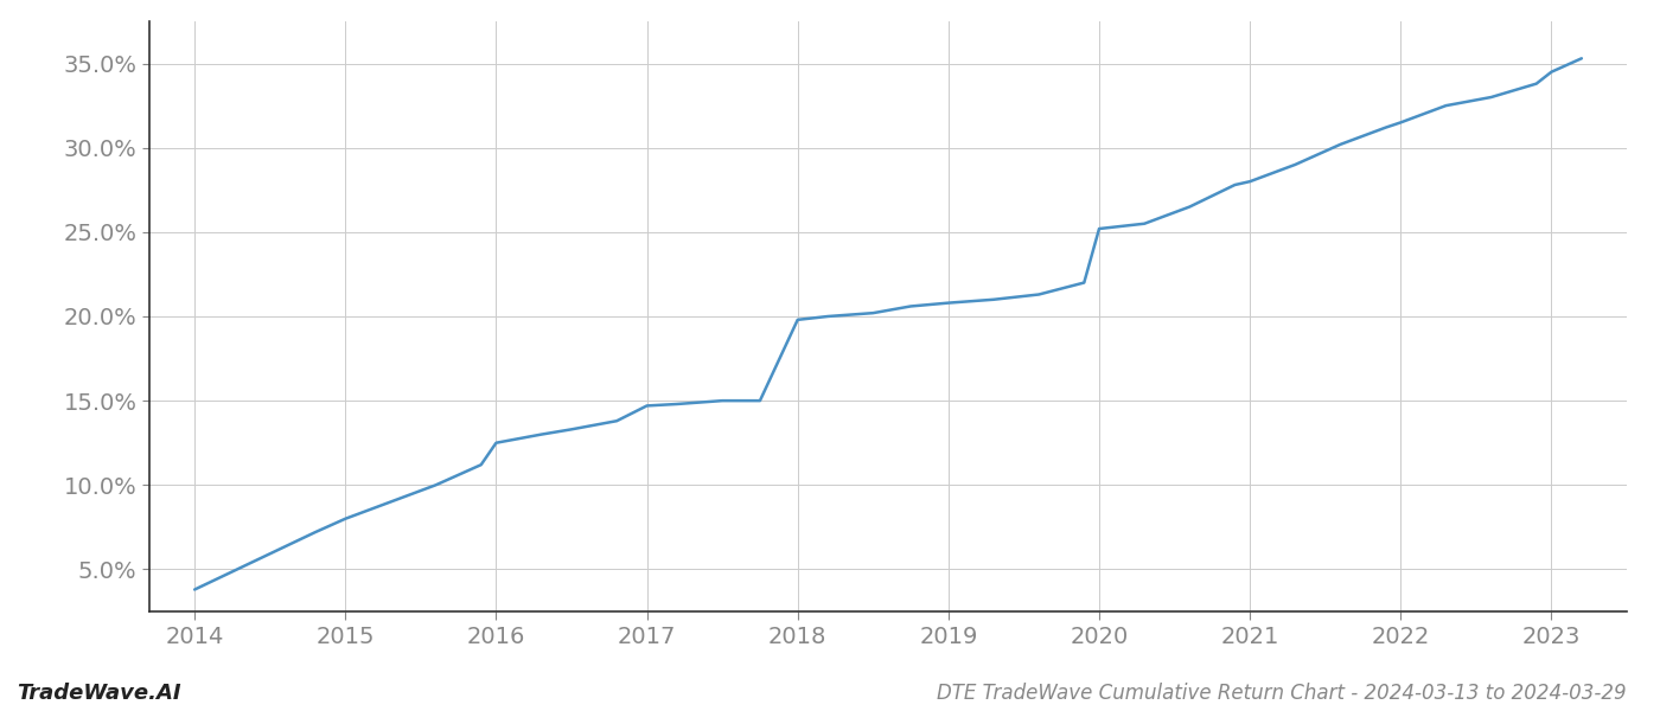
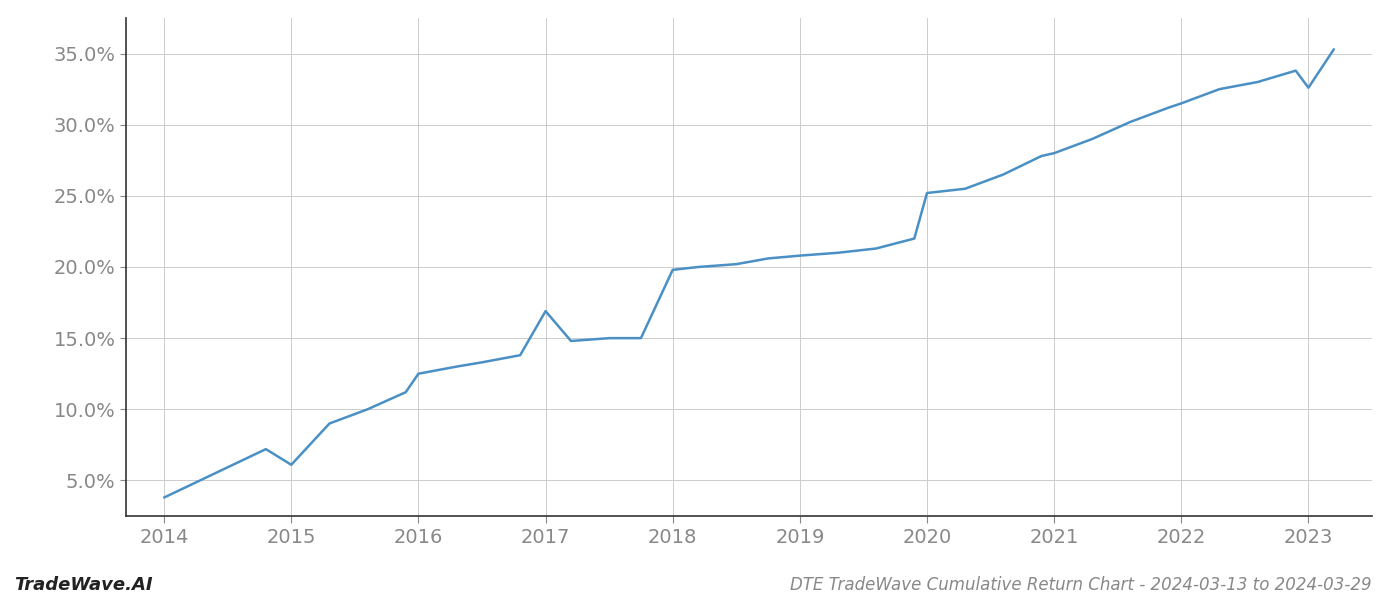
2015: 8.0% -> 6.1%
2017: 14.7% -> 16.9%
2023: 34.5% -> 32.6%
